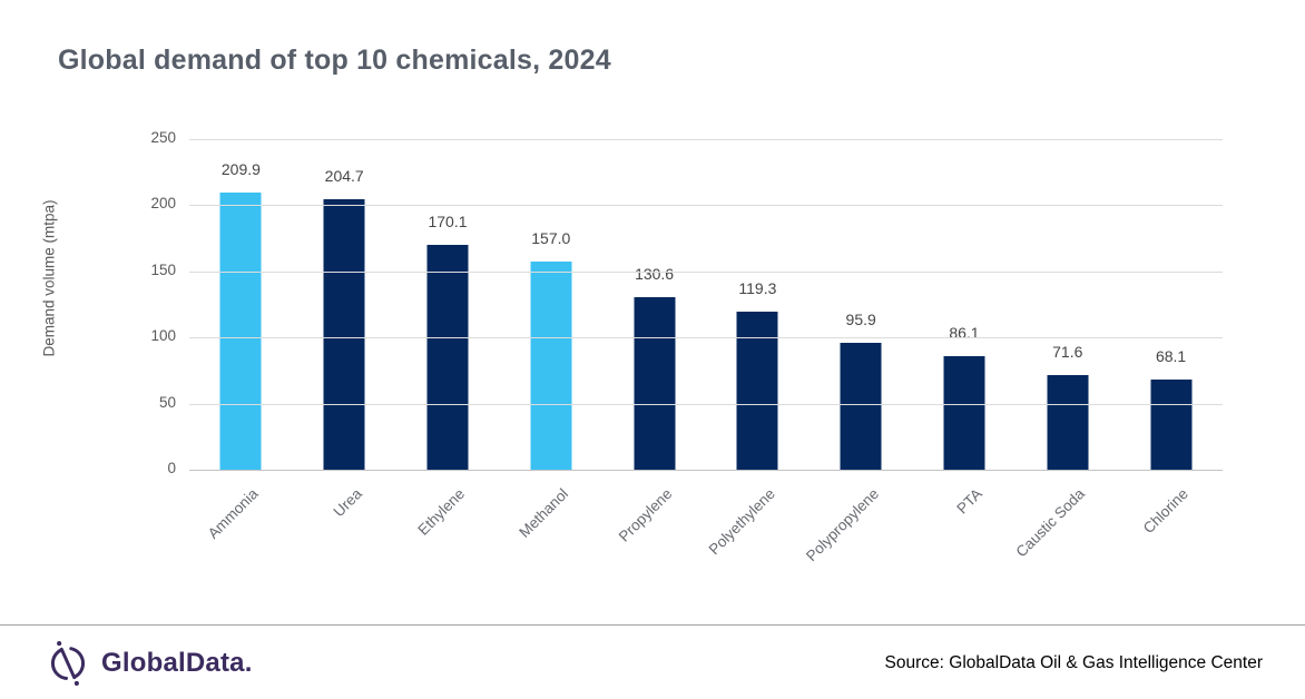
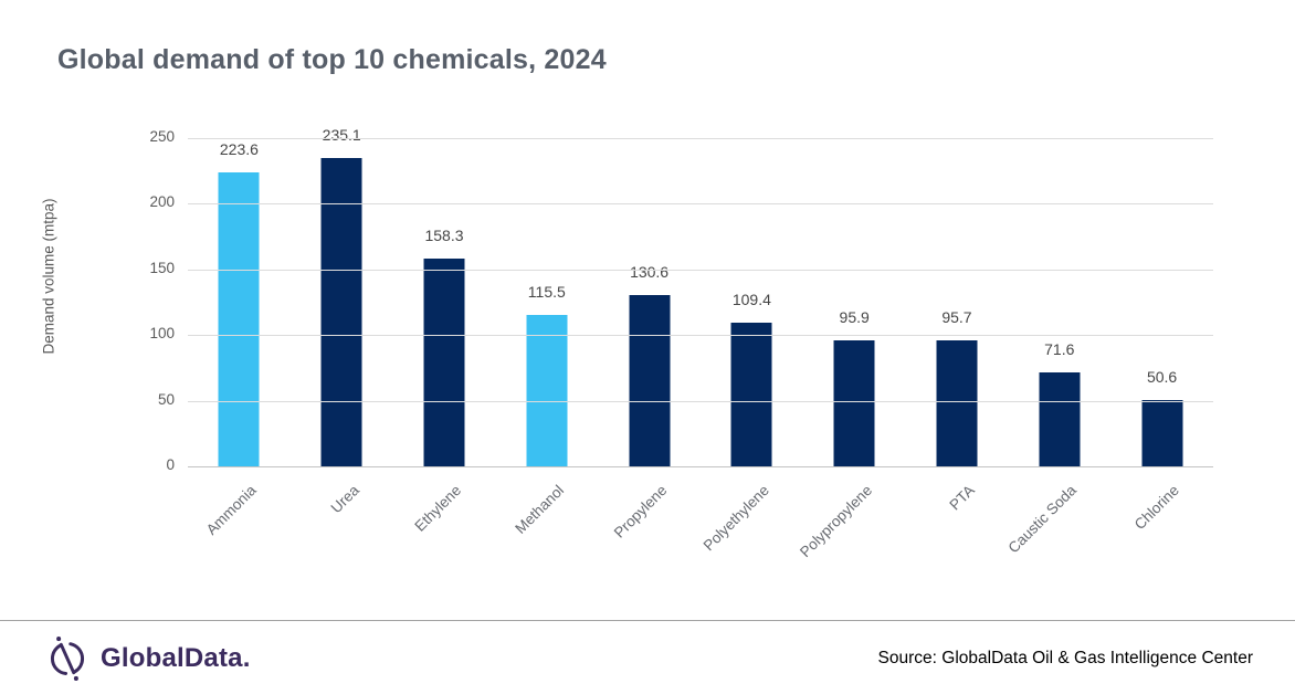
Ammonia: 209.9 -> 223.6
Urea: 204.7 -> 235.1
Ethylene: 170.1 -> 158.3
Methanol: 157.0 -> 115.5
Polyethylene: 119.3 -> 109.4
PTA: 86.1 -> 95.7
Chlorine: 68.1 -> 50.6
